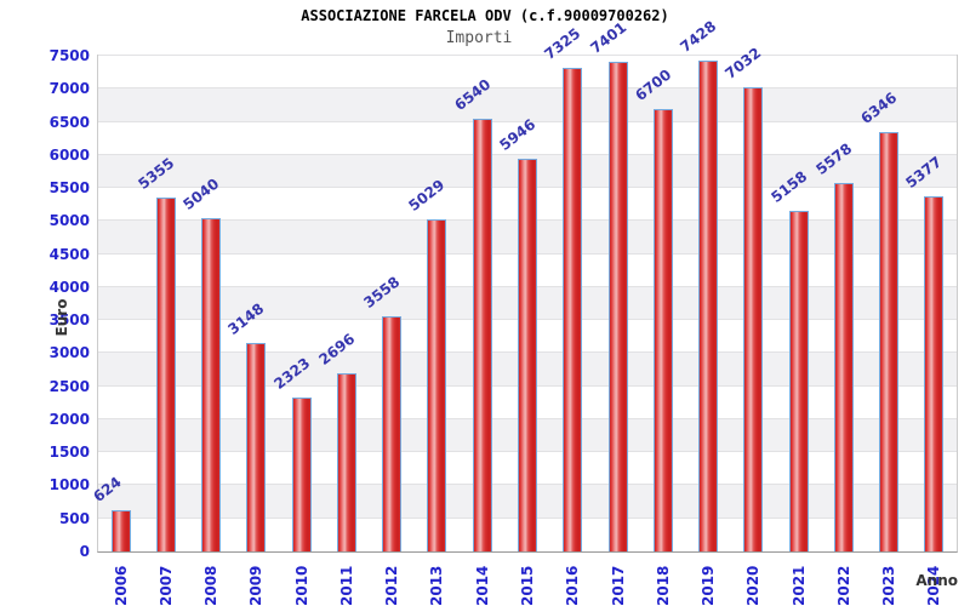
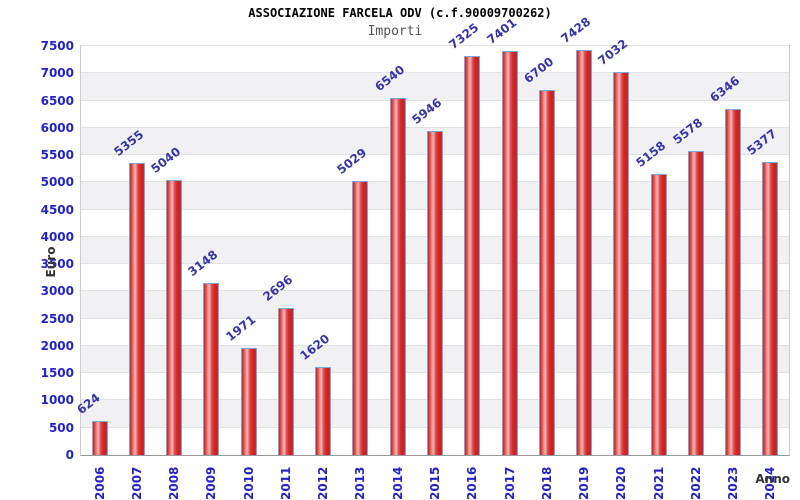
2010: 2323 -> 1971
2012: 3558 -> 1620
